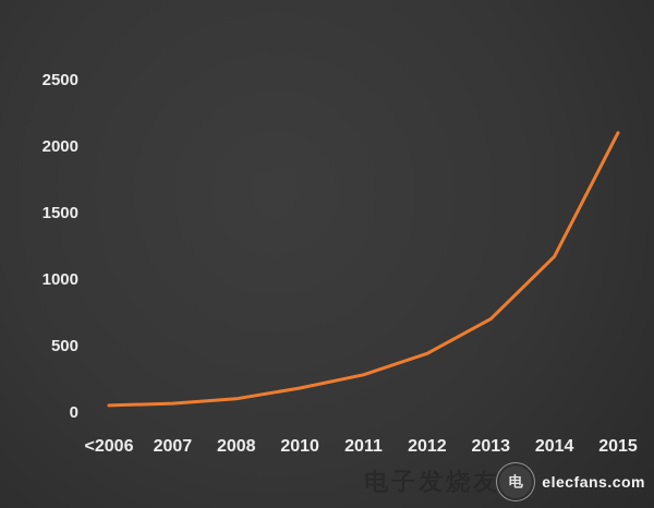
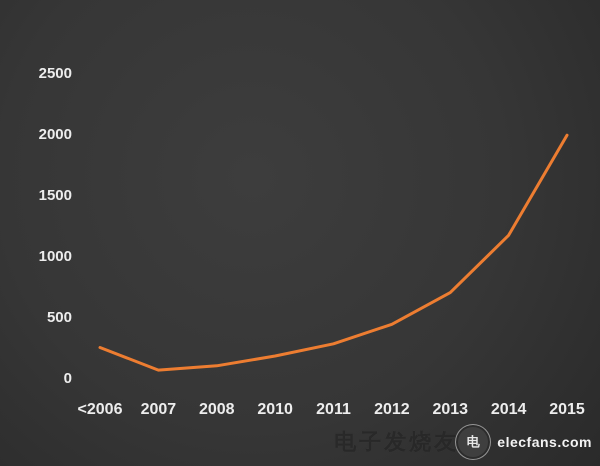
<2006: 50 -> 250
2015: 2100 -> 1990
